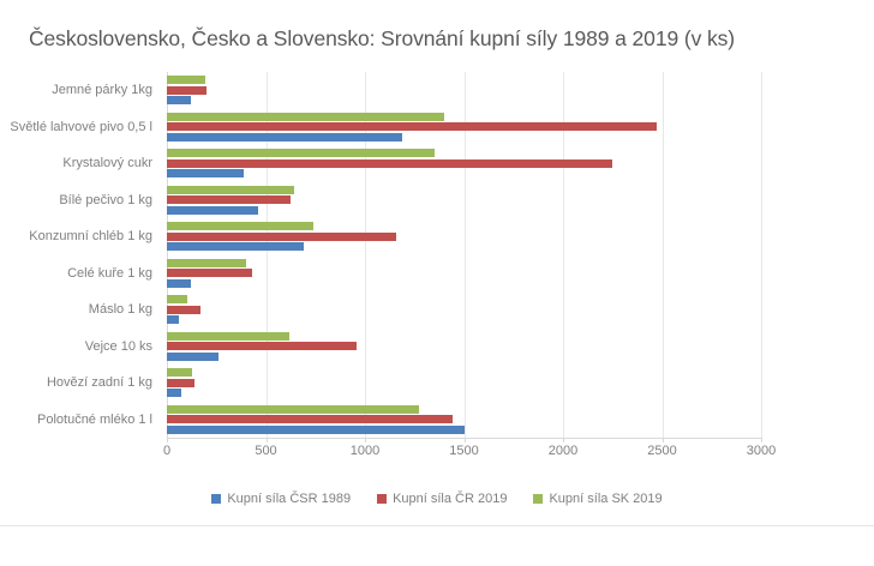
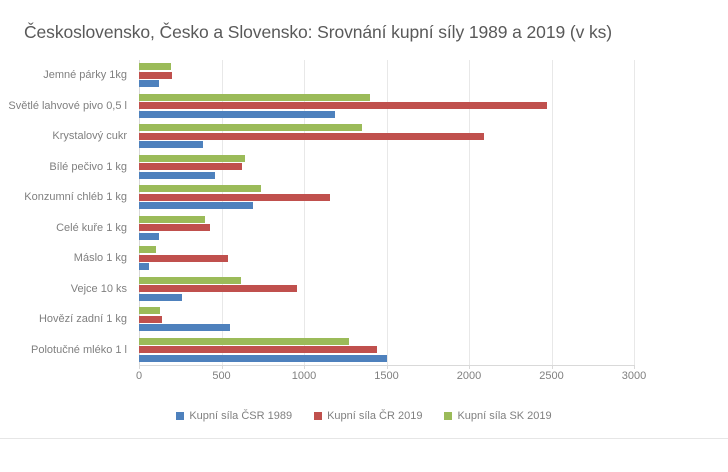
Kupní síla ČR 2019/Krystalový cukr: 2250 -> 2090
Kupní síla ČR 2019/Máslo 1 kg: 170 -> 540
Kupní síla ČSR 1989/Hovězí zadní 1 kg: 70 -> 550
